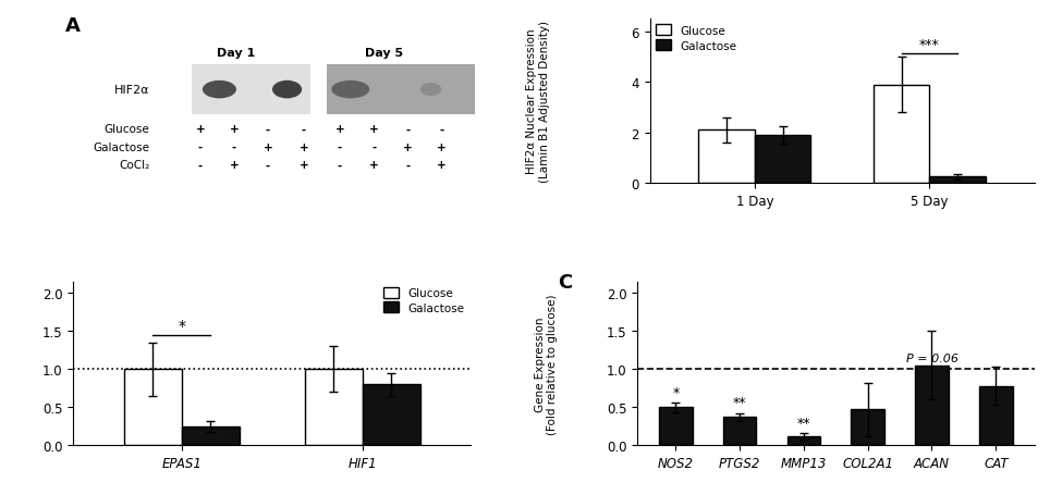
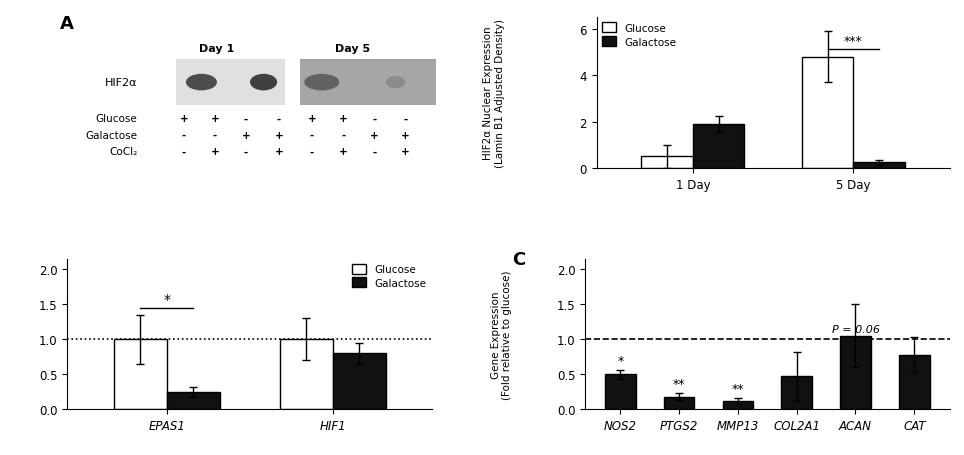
Glucose/1 Day: 2.1 -> 0.5
Glucose/5 Day: 3.9 -> 4.8
PTGS2: 0.37 -> 0.18
